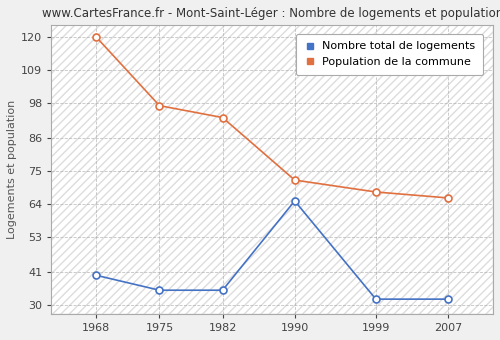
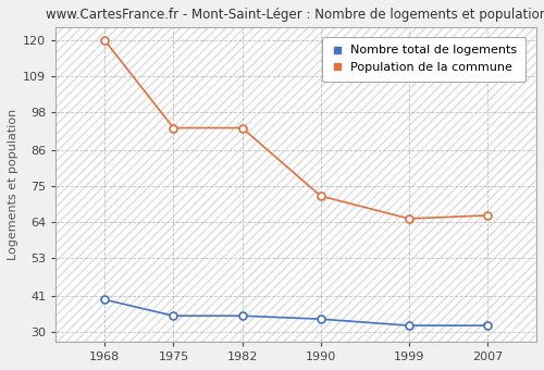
Population de la commune/1975: 97 -> 93
Nombre total de logements/1990: 65 -> 34
Population de la commune/1999: 68 -> 65
